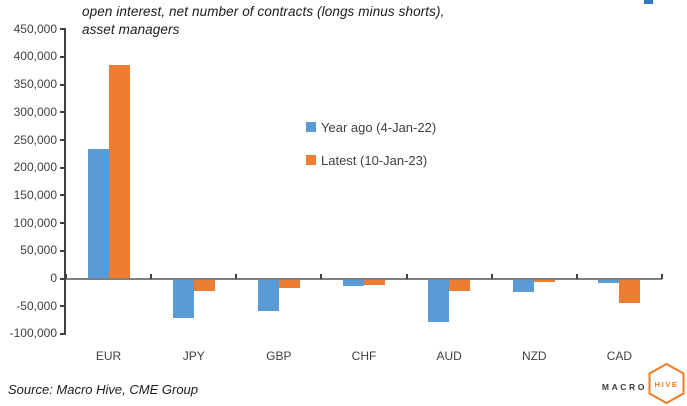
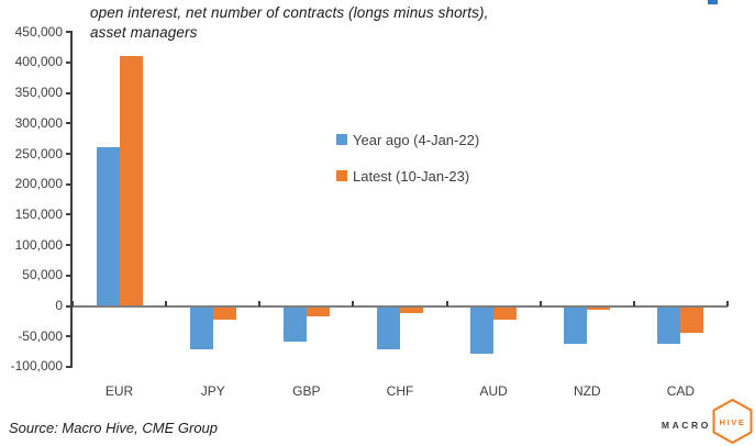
Year ago (4-Jan-22)/EUR: 230000 -> 260000
Latest (10-Jan-23)/EUR: 380000 -> 410000
Year ago (4-Jan-22)/CHF: -10000 -> -70000
Year ago (4-Jan-22)/NZD: -20000 -> -60000
Year ago (4-Jan-22)/CAD: -10000 -> -60000
